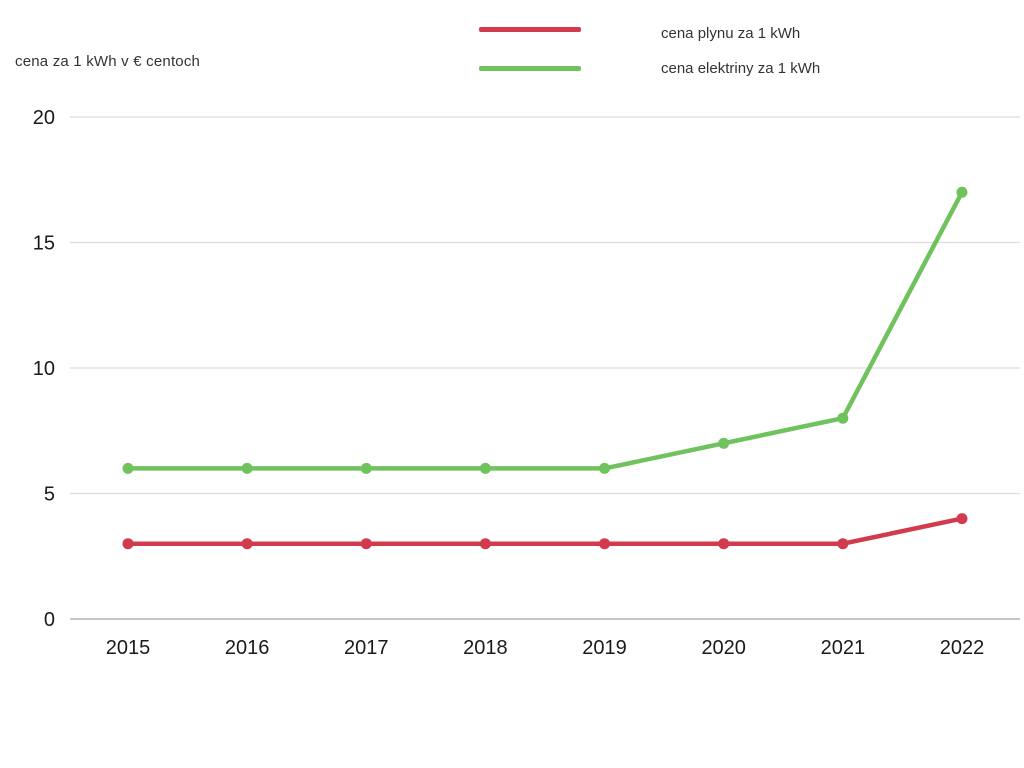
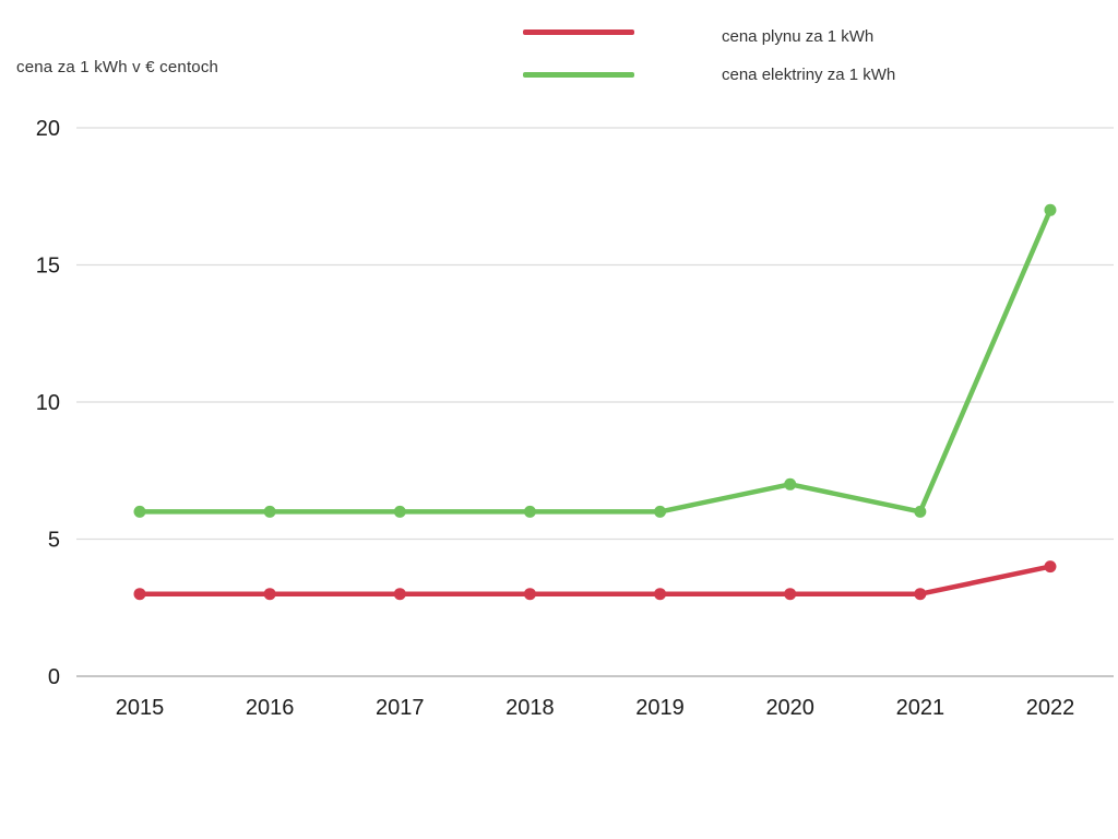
cena elektriny za 1 kWh/2021: 8 -> 6
